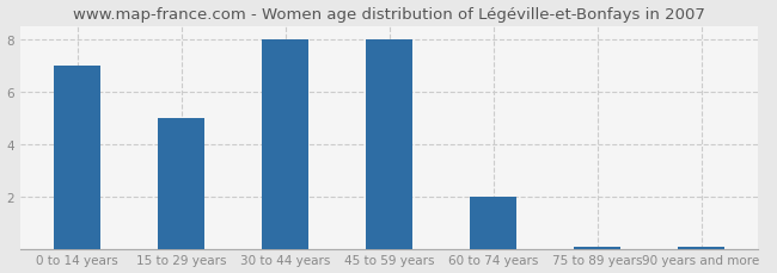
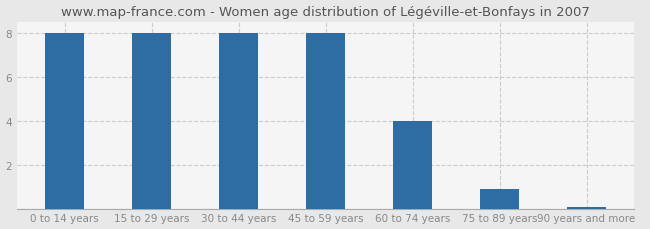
0 to 14 years: 7.00 -> 8.00
15 to 29 years: 5.00 -> 8.00
60 to 74 years: 2.00 -> 4.00
75 to 89 years: 0.08 -> 0.90
